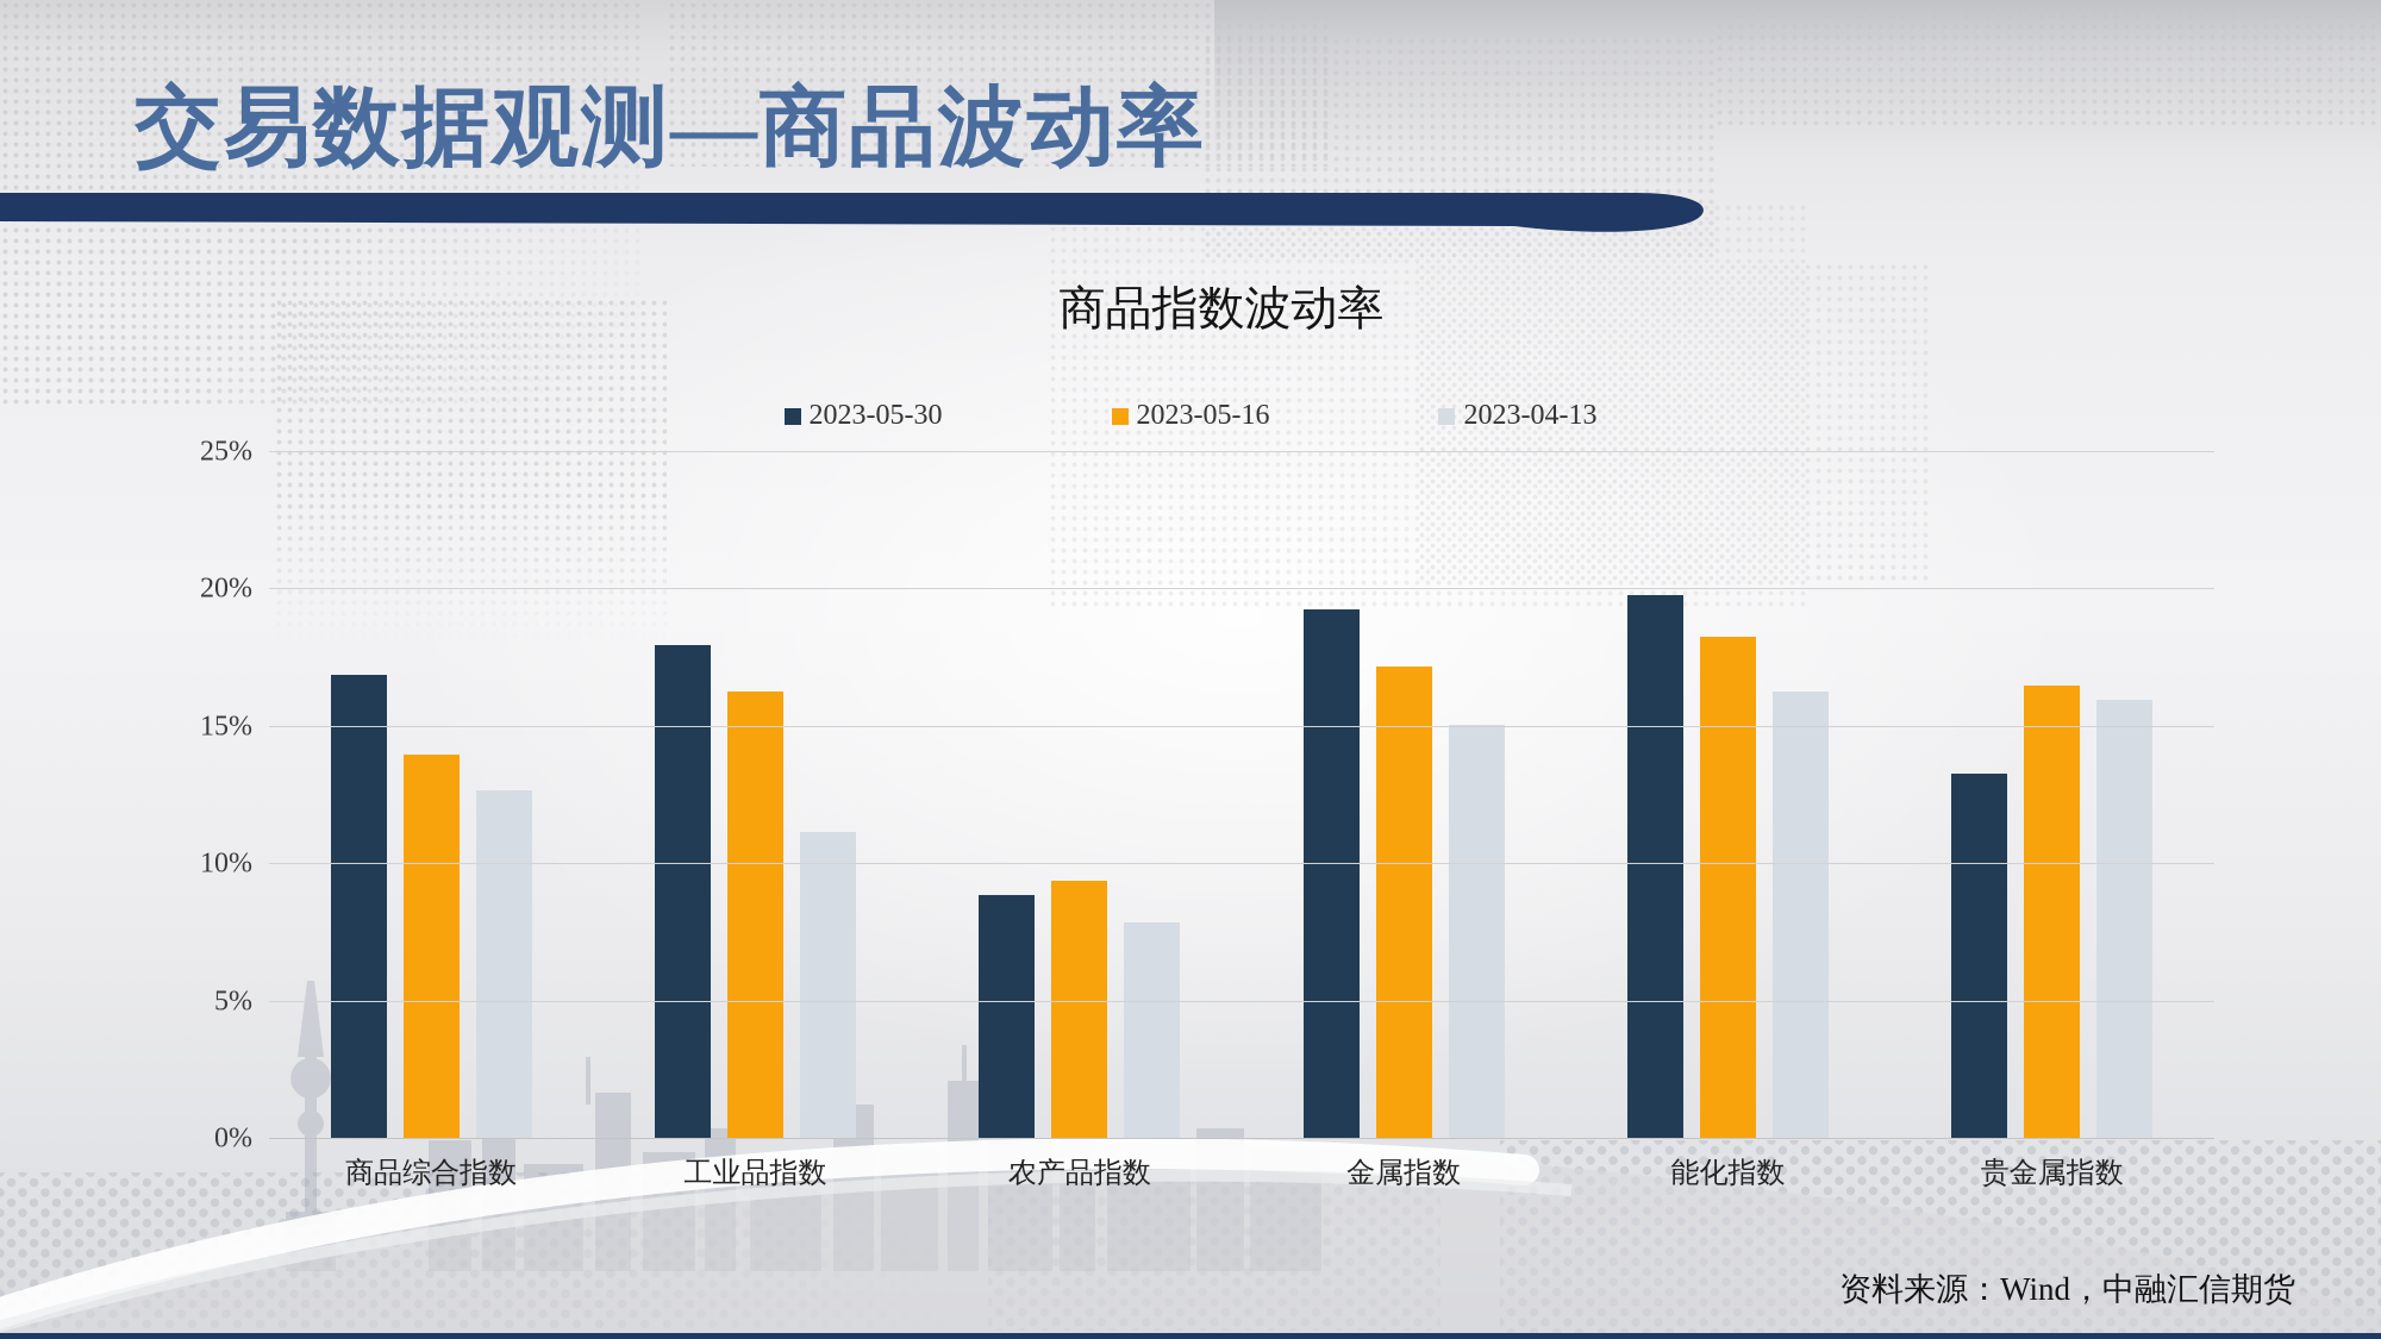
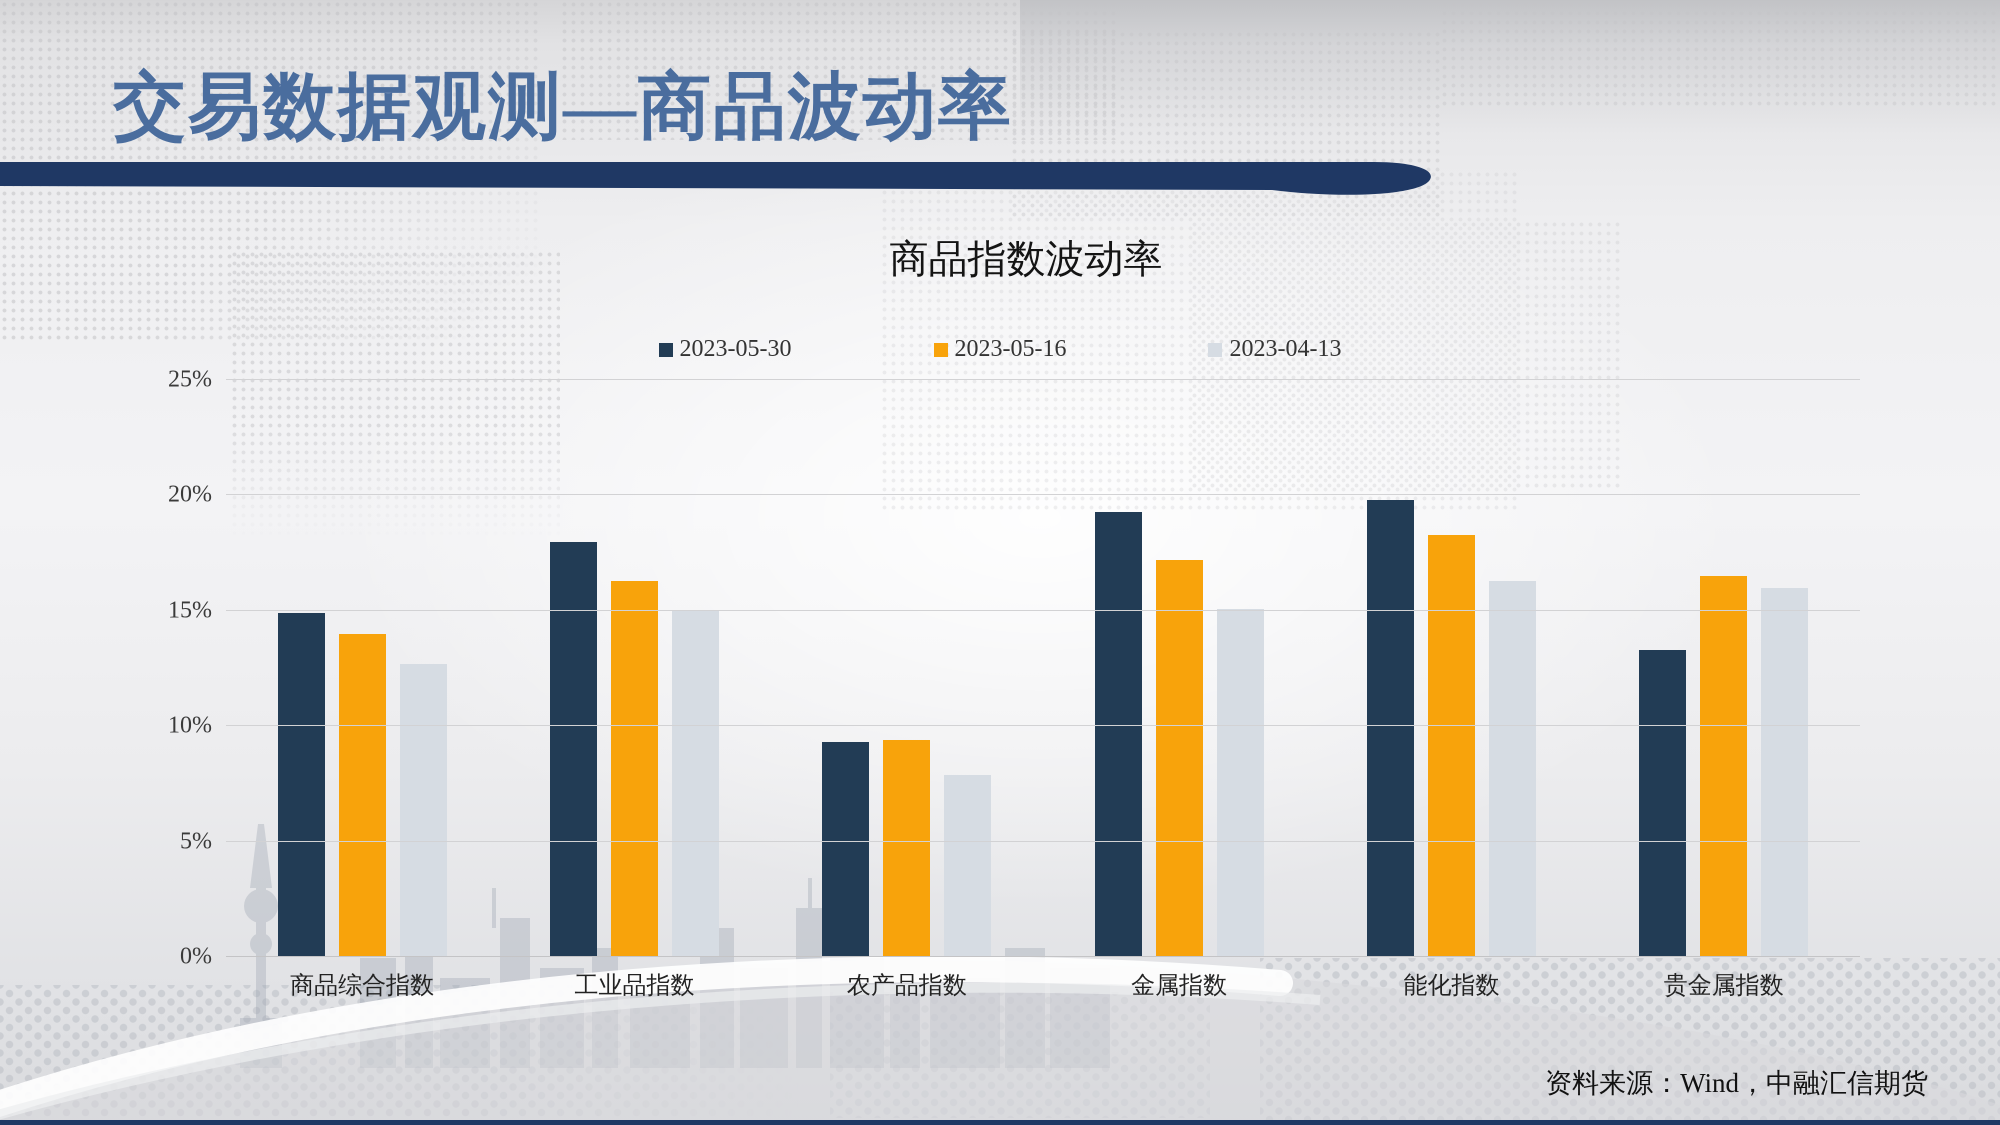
2023-05-30/商品综合指数: 16.9% -> 14.9%
2023-04-13/工业品指数: 11.2% -> 15.0%
2023-05-30/农产品指数: 8.9% -> 9.3%
